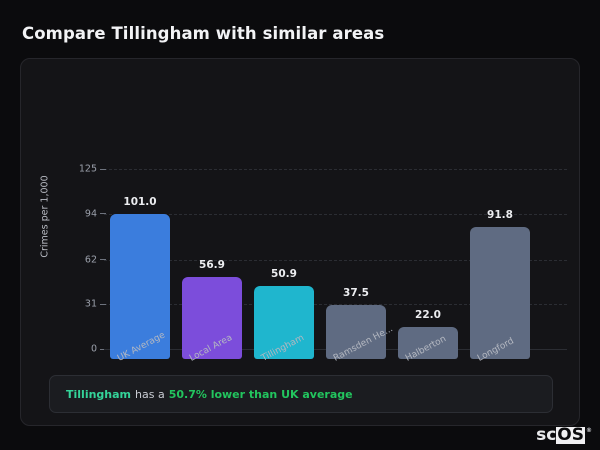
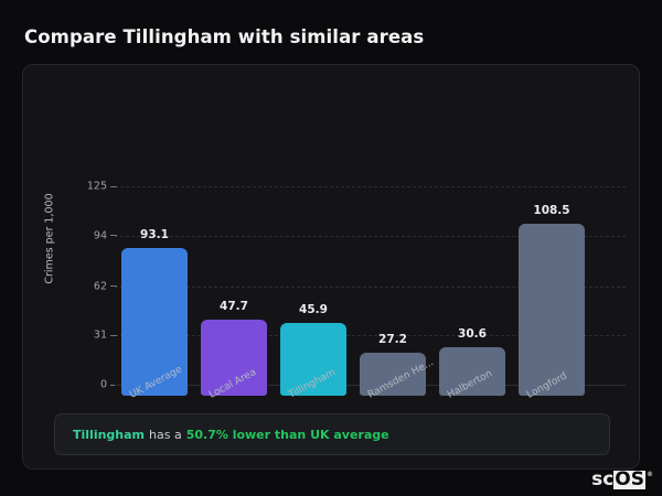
UK Average: 101.0 -> 93.1
Local Area: 56.9 -> 47.7
Tillingham: 50.9 -> 45.9
Ramsden He...: 37.5 -> 27.2
Halberton: 22.0 -> 30.6
Longford: 91.8 -> 108.5
